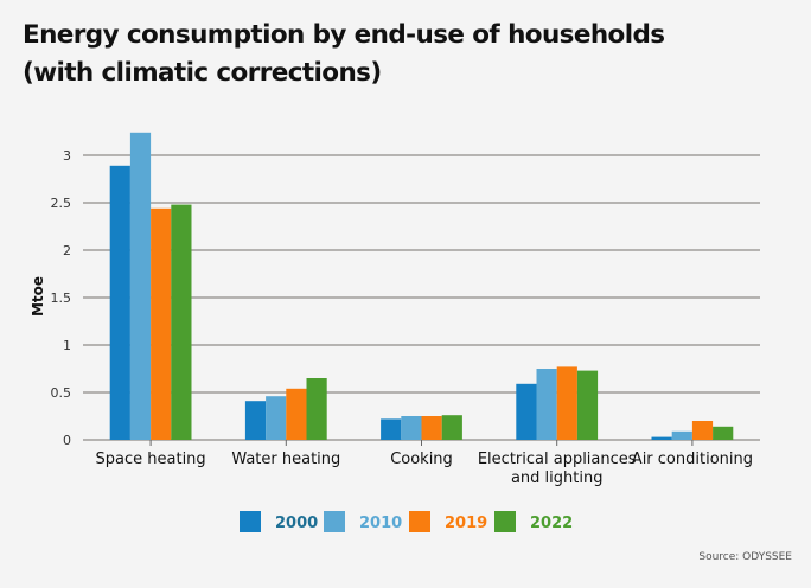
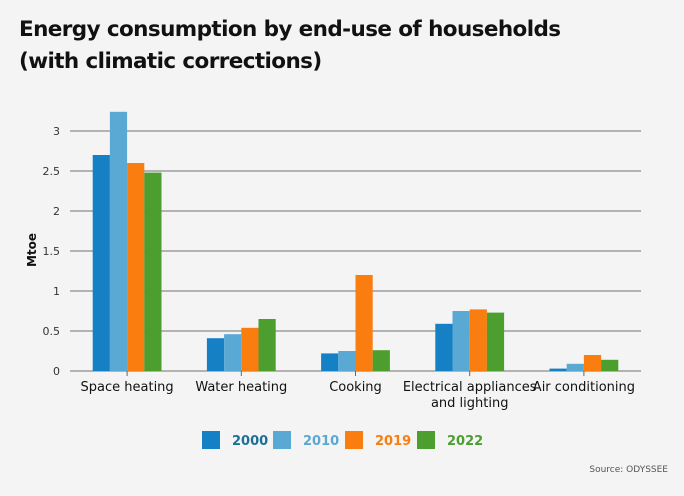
2000/Space heating: 2.9 -> 2.7
2019/Space heating: 2.4 -> 2.6
2019/Cooking: 0.2 -> 1.2
